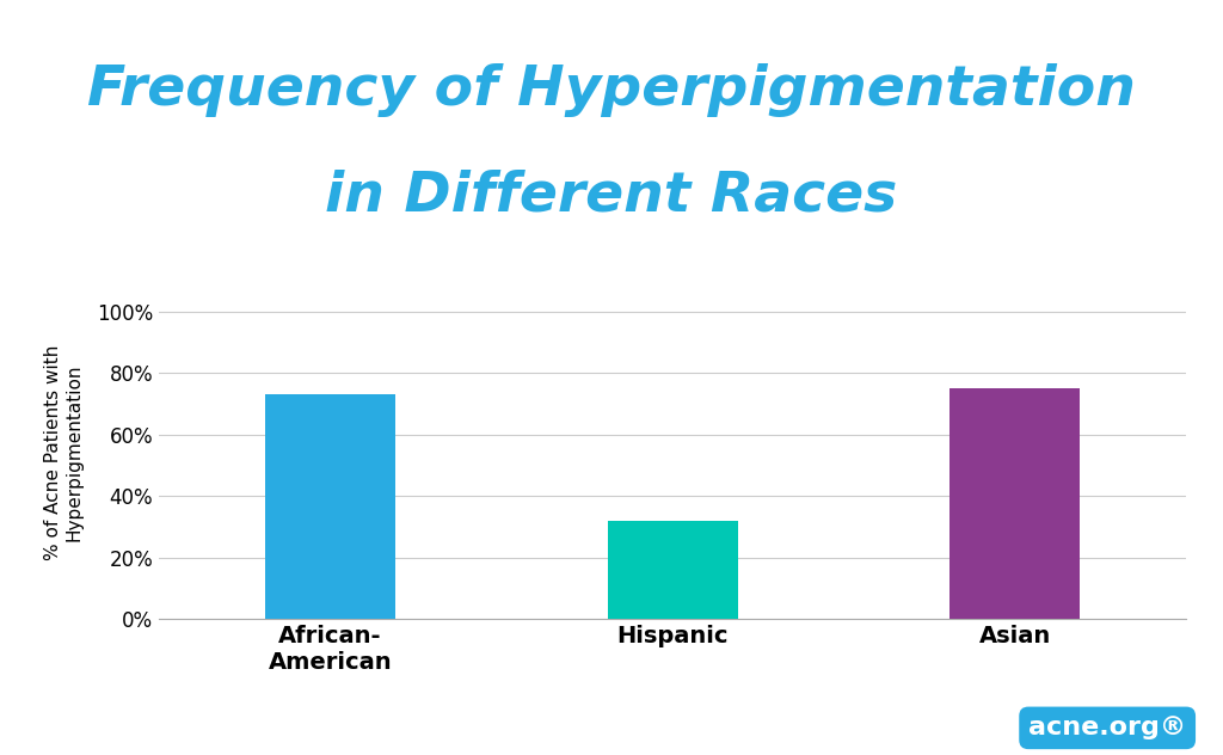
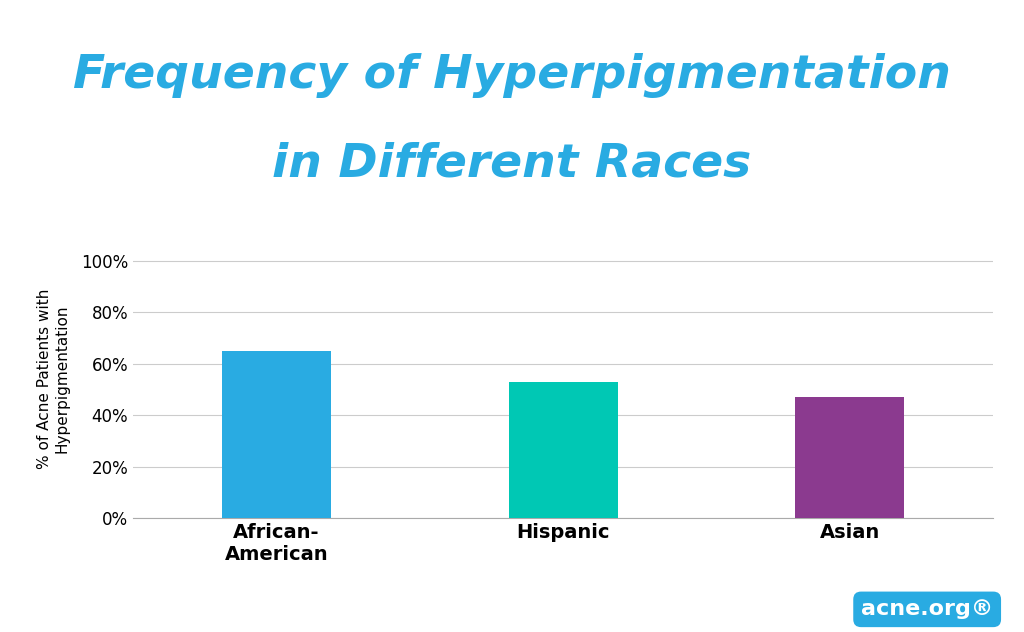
African- American: 73% -> 65%
Hispanic: 32% -> 53%
Asian: 75% -> 47%
